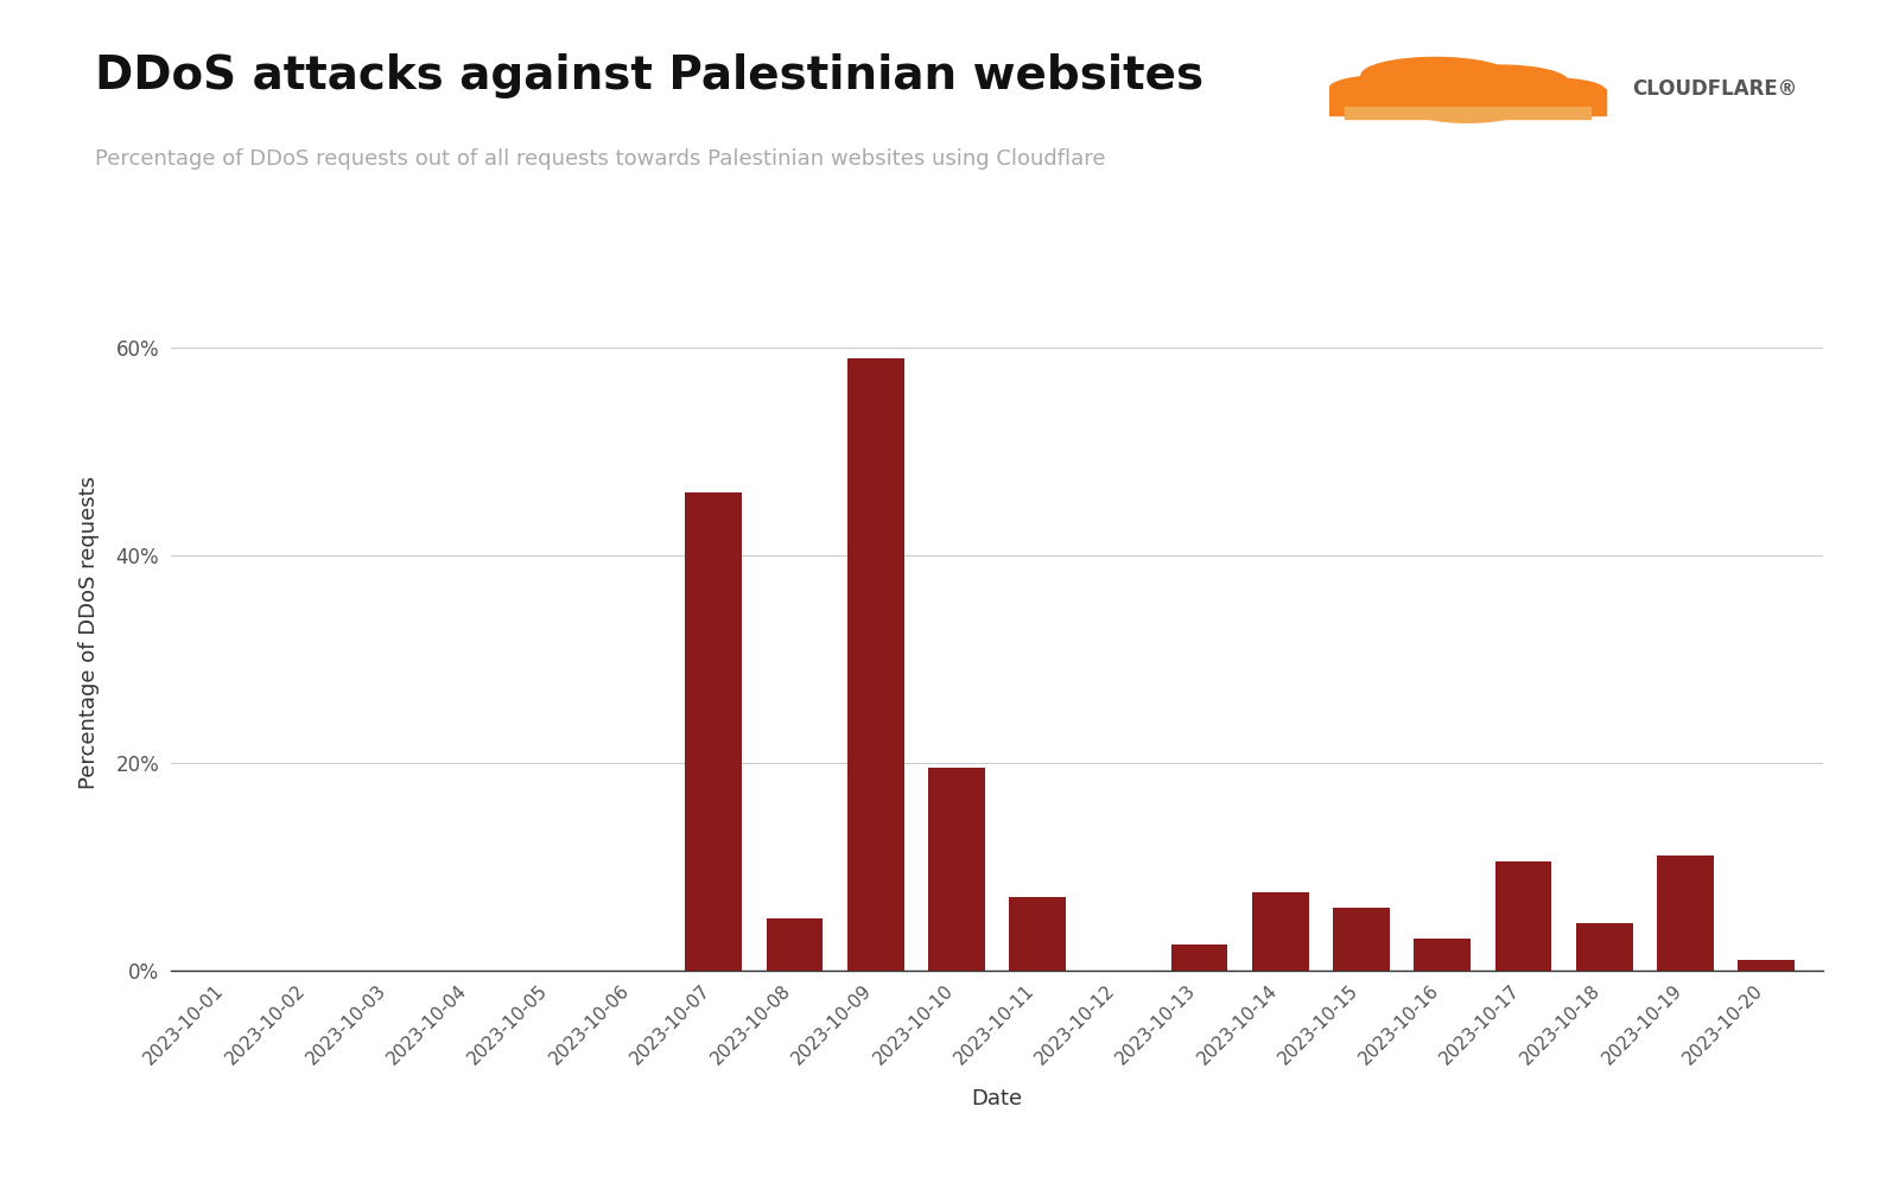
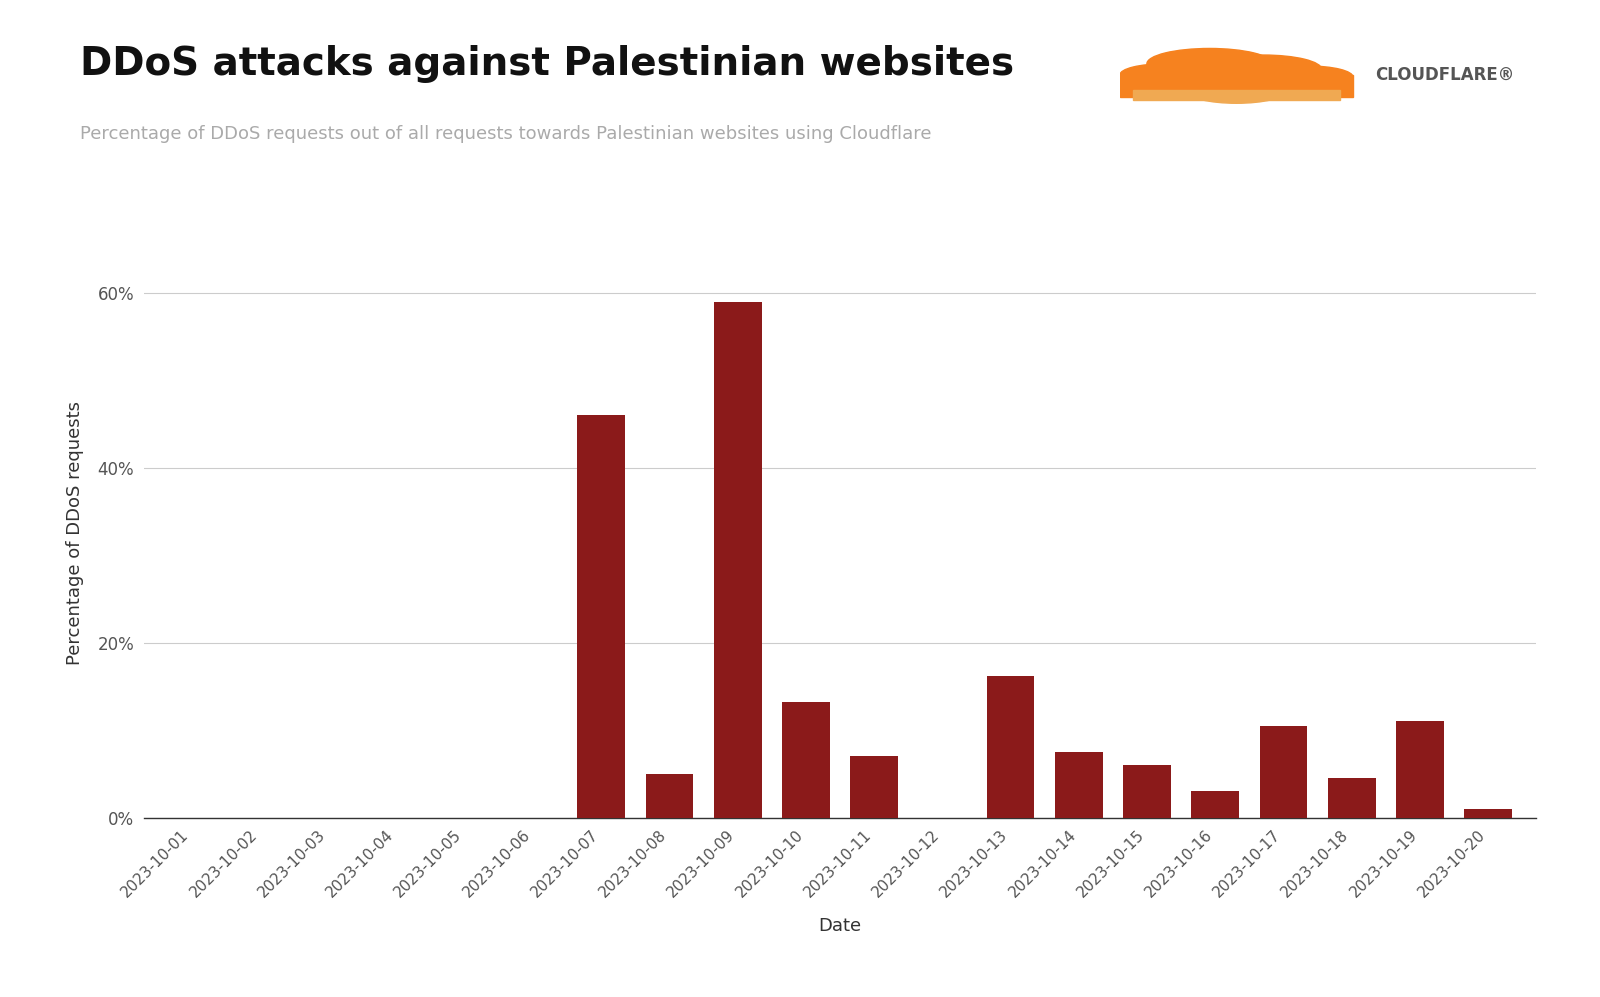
2023-10-10: 19.5% -> 13.2%
2023-10-13: 2.5% -> 16.2%
